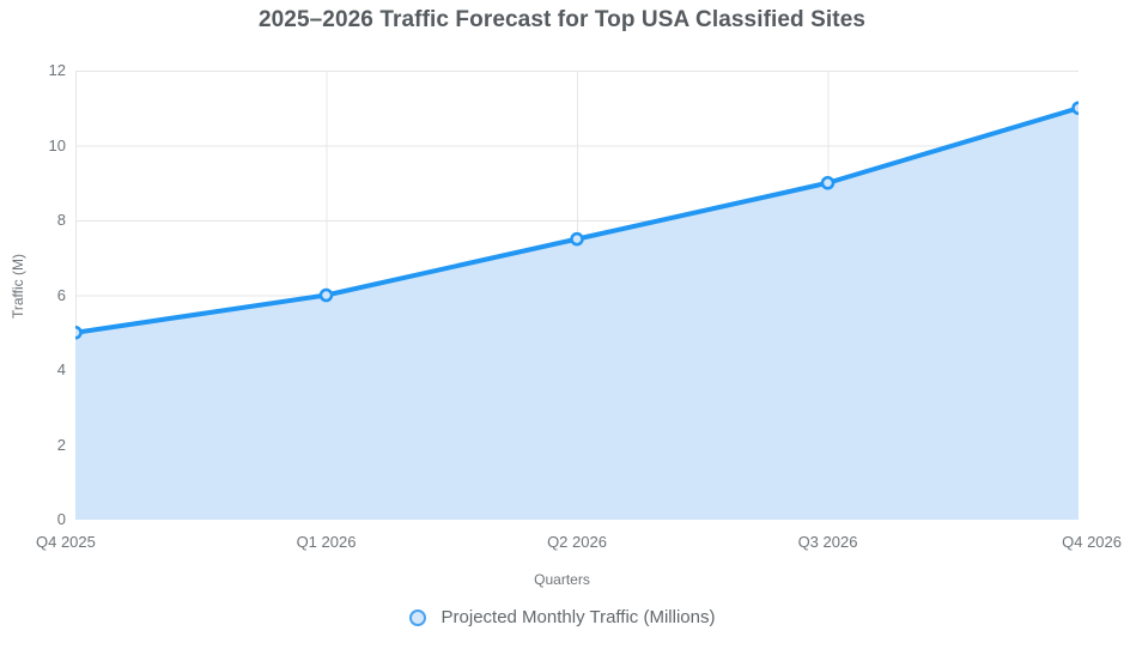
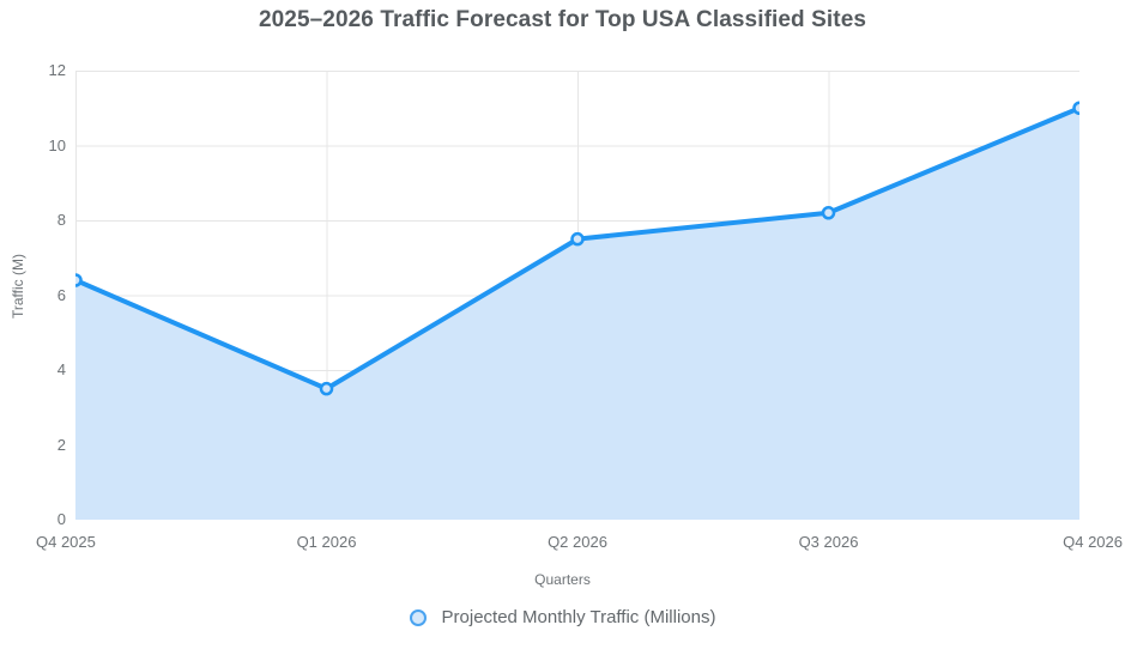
Q4 2025: 5.0 -> 6.4
Q1 2026: 6.0 -> 3.5
Q3 2026: 9.0 -> 8.2
